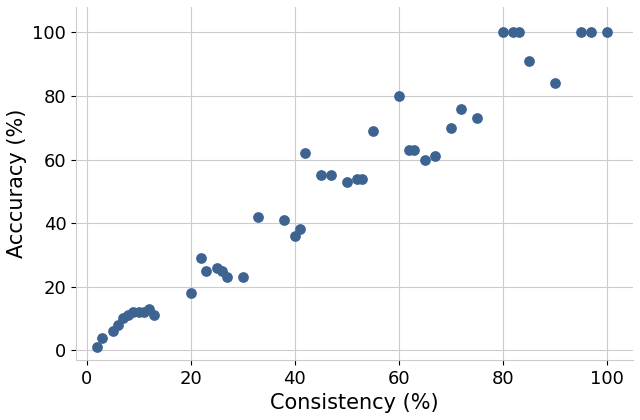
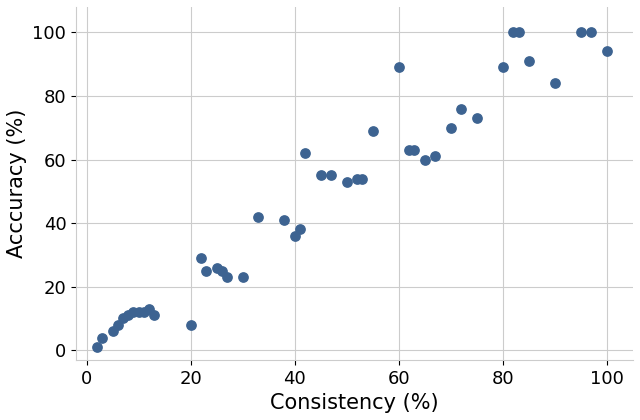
20: 18 -> 8
60: 80 -> 89
80: 100 -> 89
100: 100 -> 94
